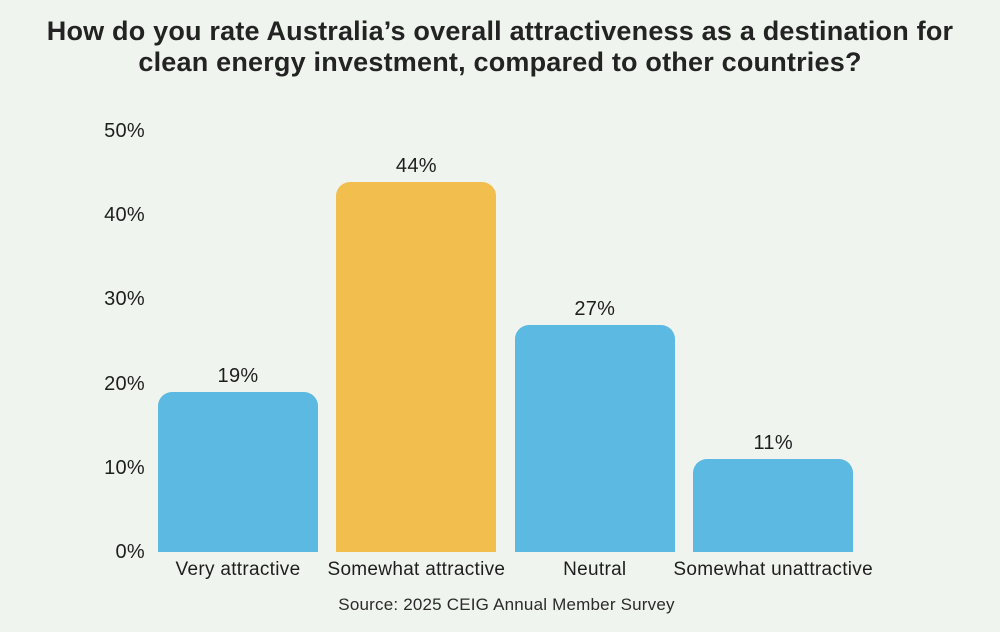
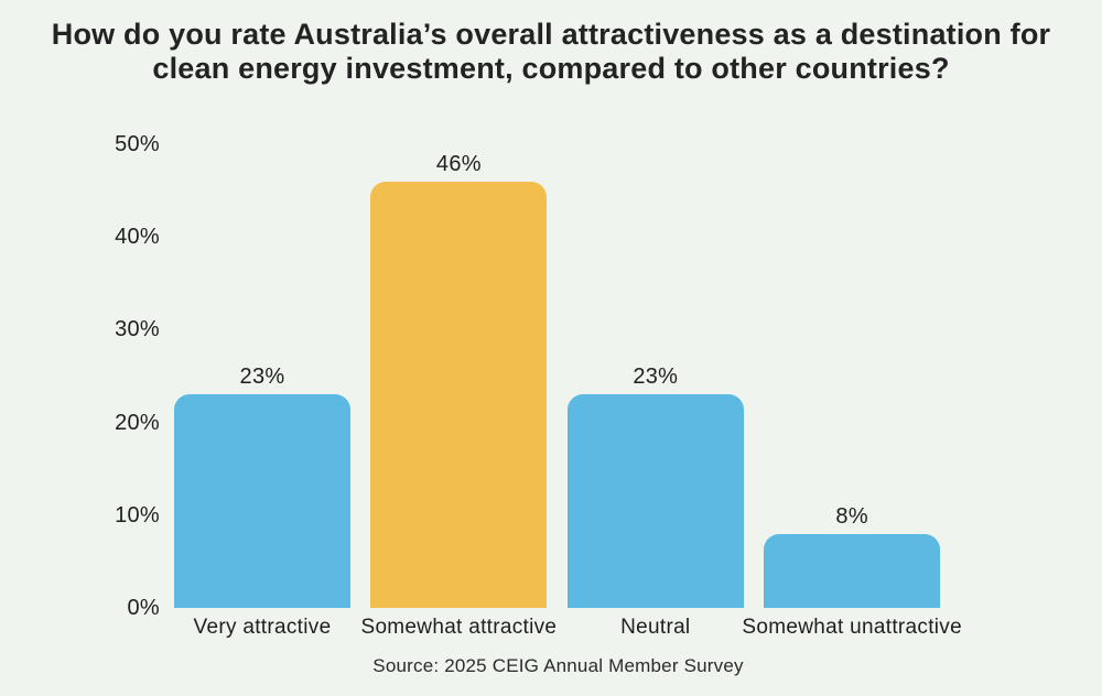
Very attractive: 19% -> 23%
Somewhat attractive: 44% -> 46%
Neutral: 27% -> 23%
Somewhat unattractive: 11% -> 8%
